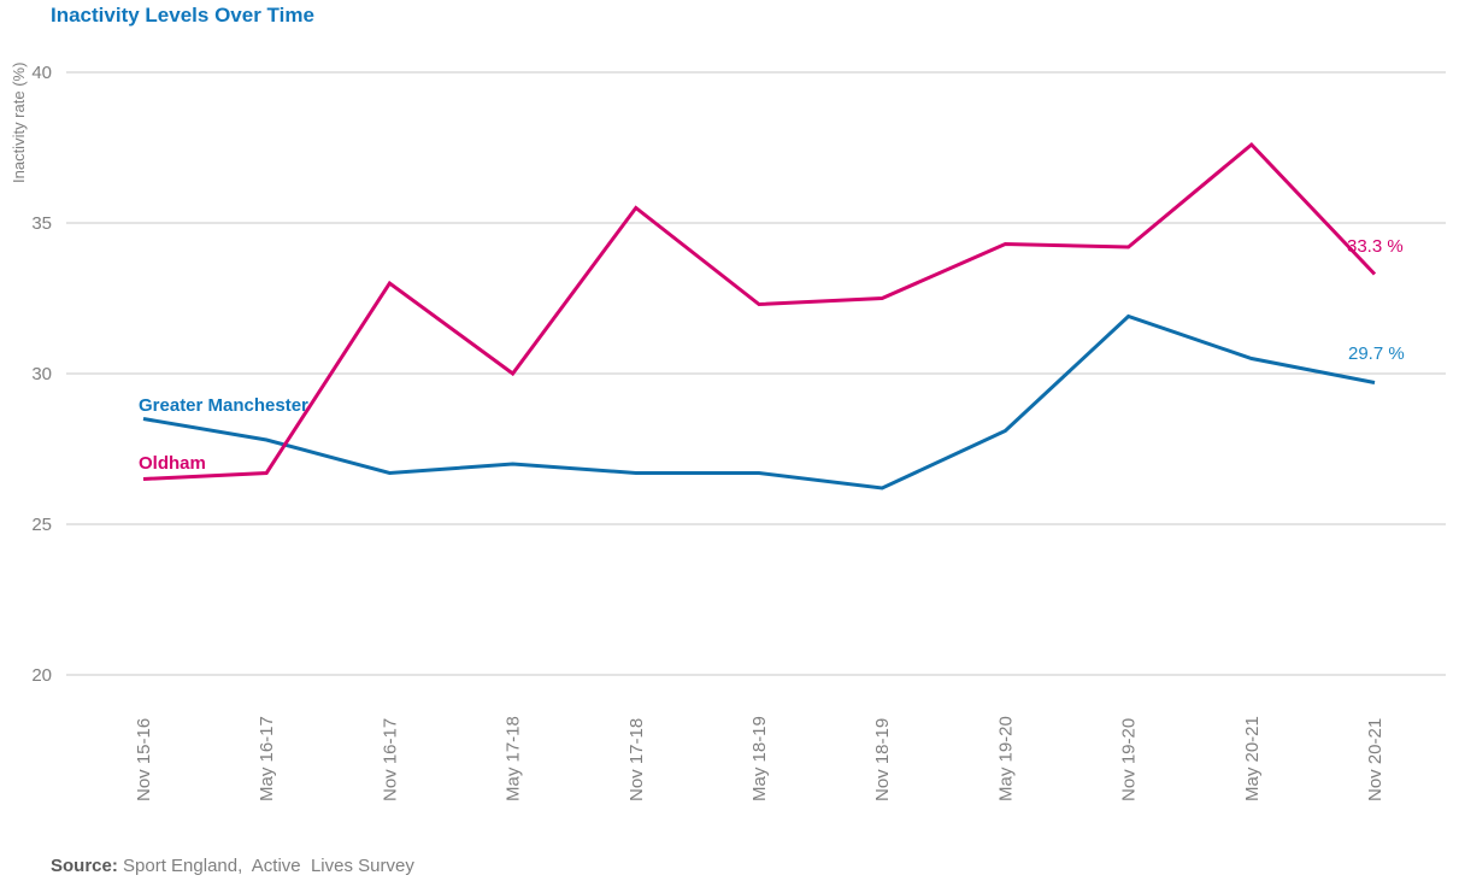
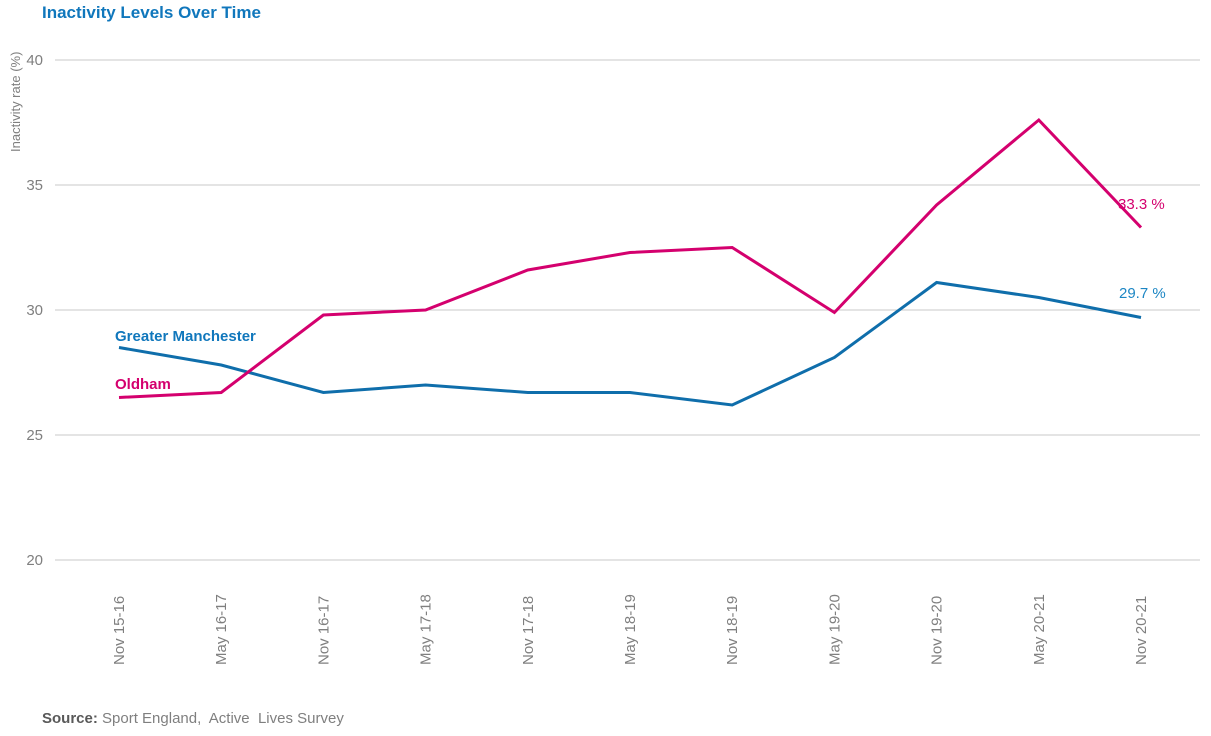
Oldham/Nov 16-17: 33.0 -> 29.8
Oldham/Nov 17-18: 35.5 -> 31.6
Oldham/May 19-20: 34.3 -> 29.9
Greater Manchester/Nov 19-20: 31.9 -> 31.1
